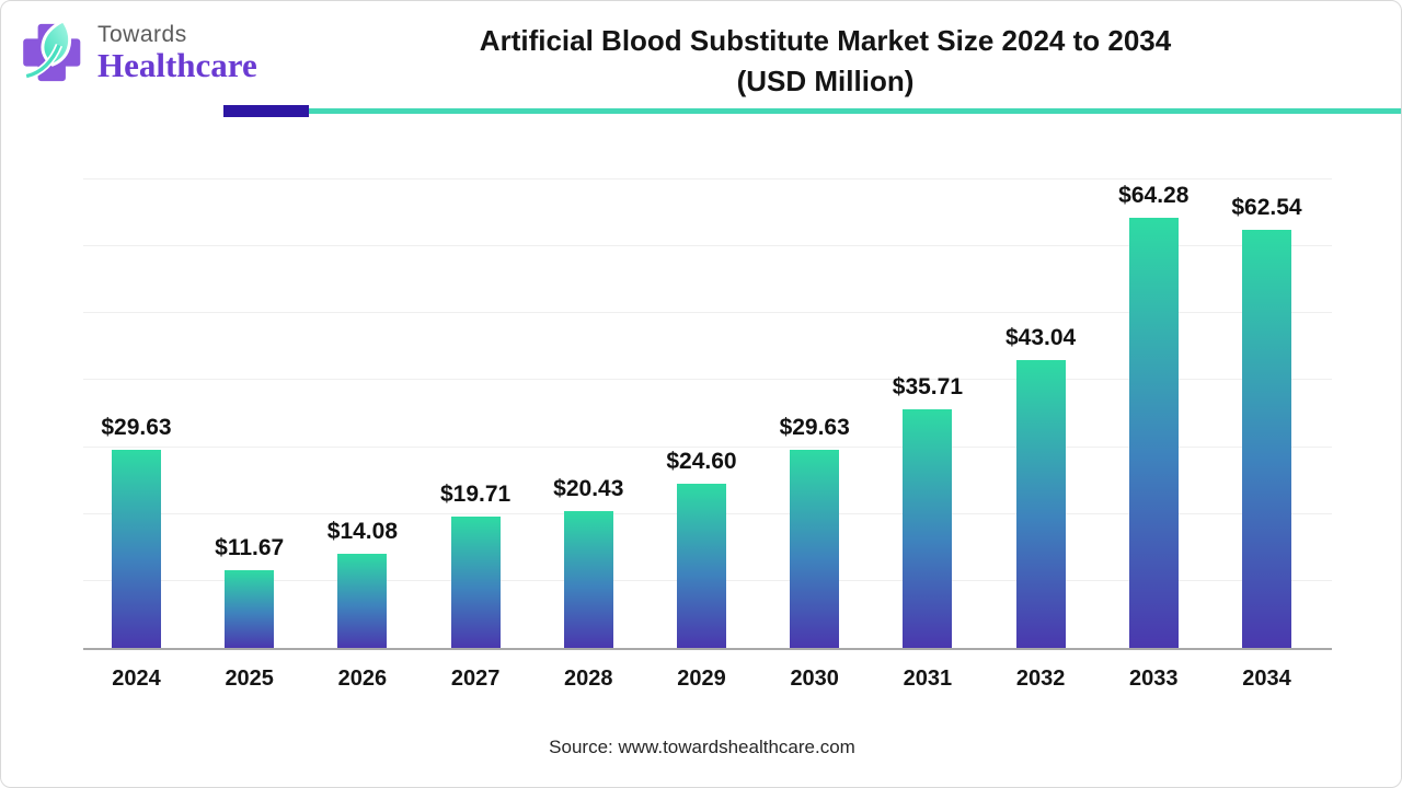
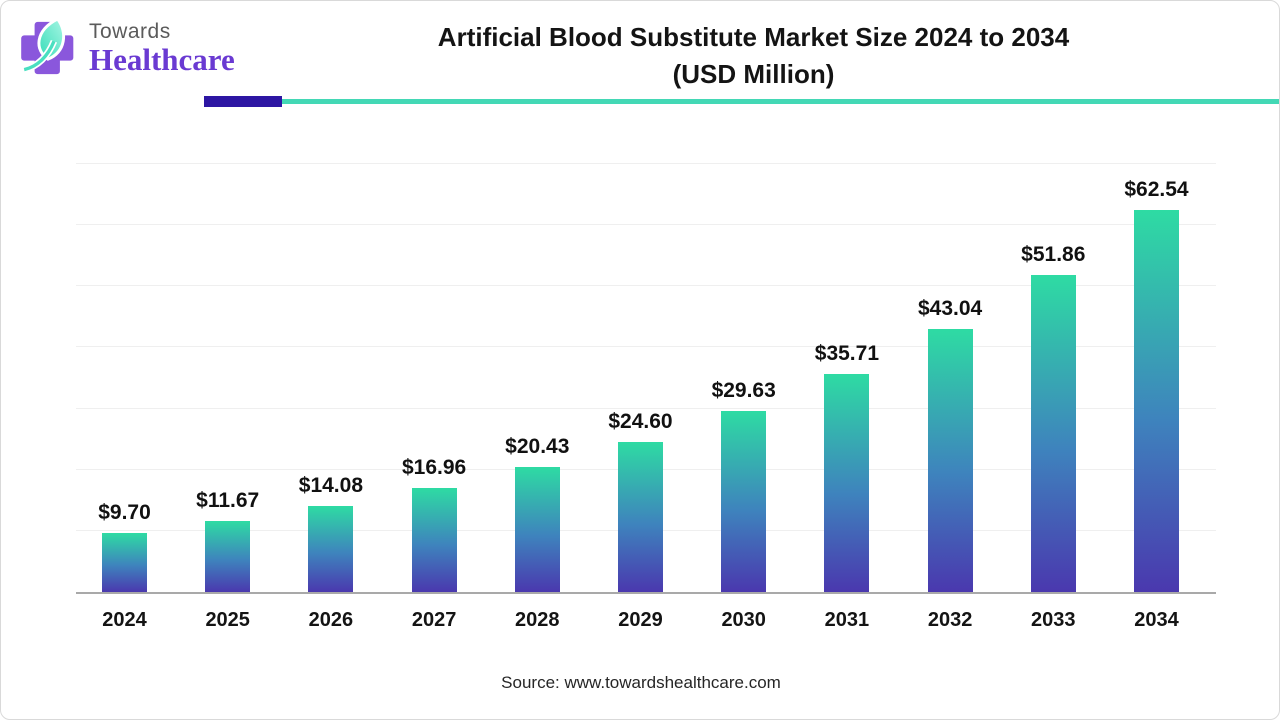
2024: $29.63 -> $9.70
2027: $19.71 -> $16.96
2033: $64.28 -> $51.86
